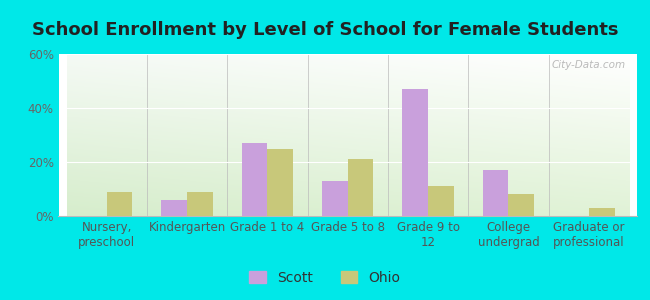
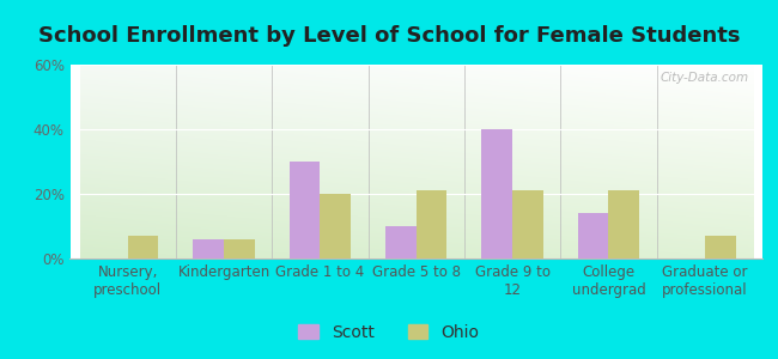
Ohio/Nursery, preschool: 9% -> 7%
Ohio/Kindergarten: 9% -> 6%
Scott/Grade 1 to 4: 27% -> 30%
Ohio/Grade 1 to 4: 25% -> 20%
Scott/Grade 5 to 8: 13% -> 10%
Scott/Grade 9 to 12: 47% -> 40%
Ohio/Grade 9 to 12: 11% -> 21%
Scott/College undergrad: 17% -> 14%
Ohio/College undergrad: 8% -> 21%
Ohio/Graduate or professional: 3% -> 7%
